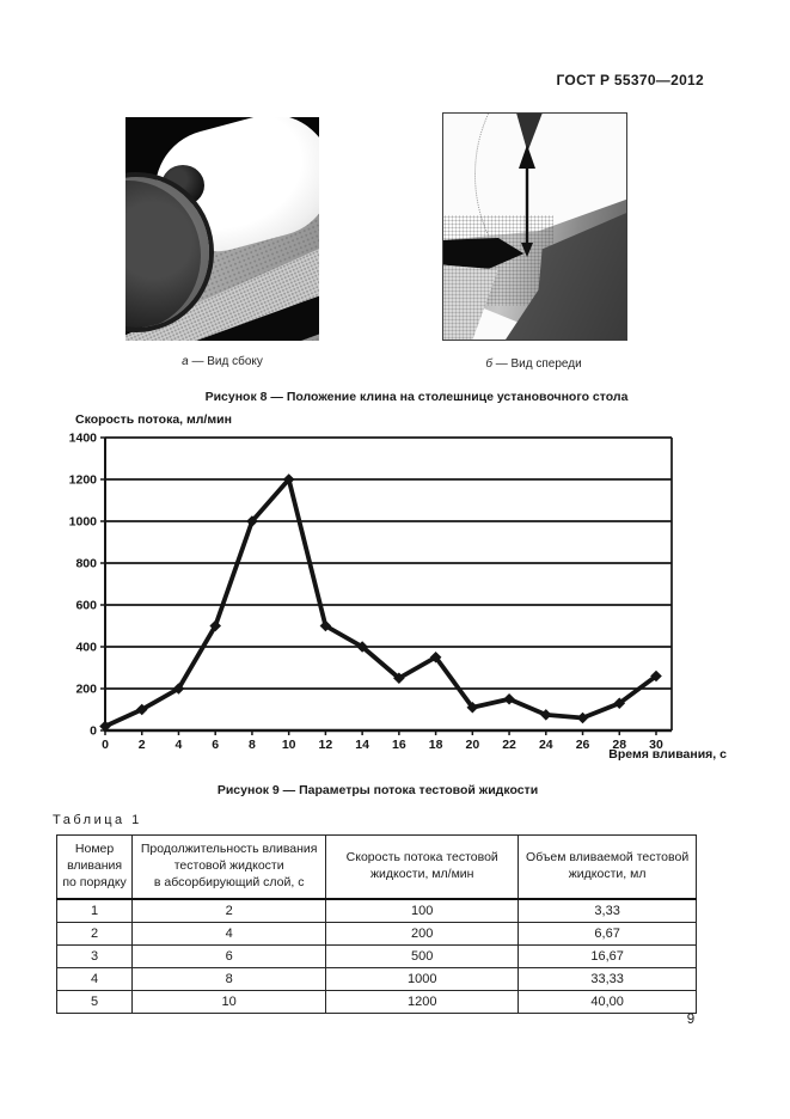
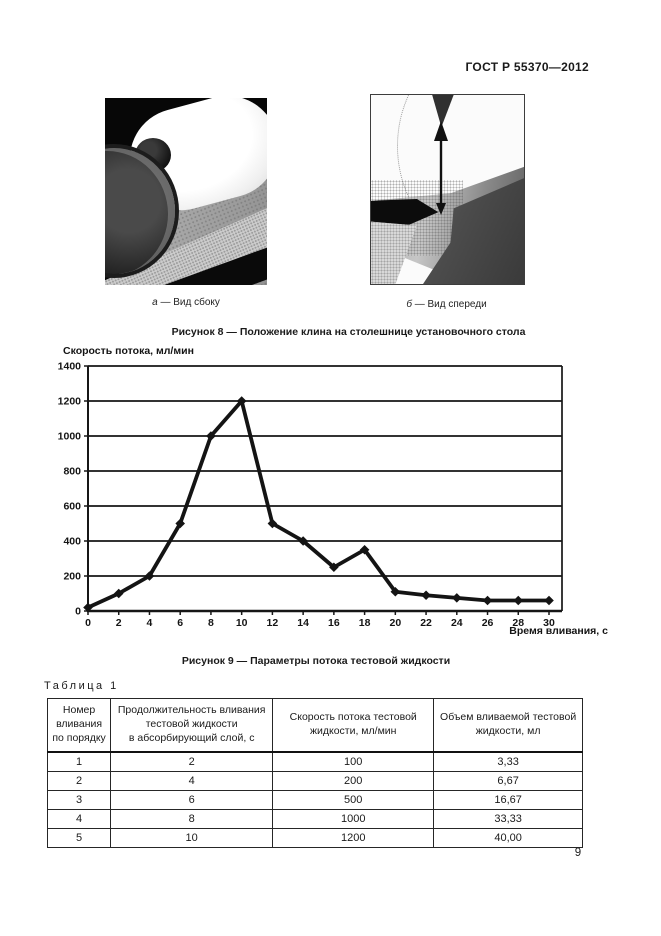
22: 150 -> 90
28: 130 -> 60
30: 260 -> 60
